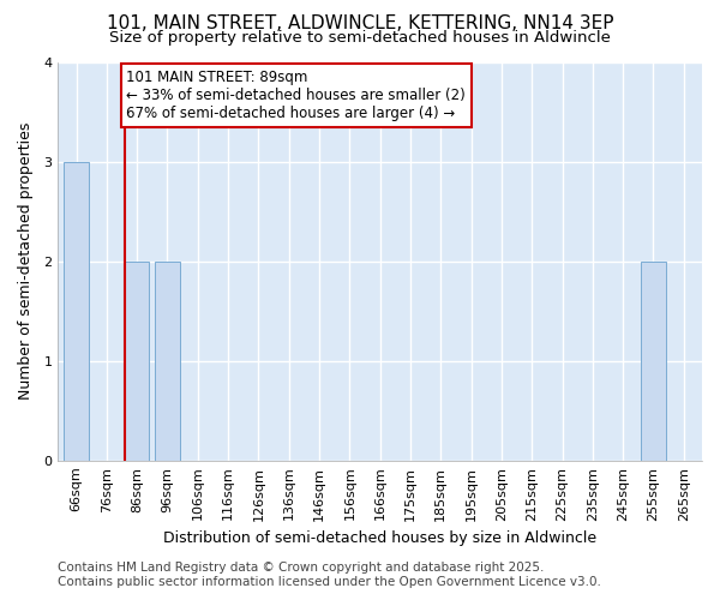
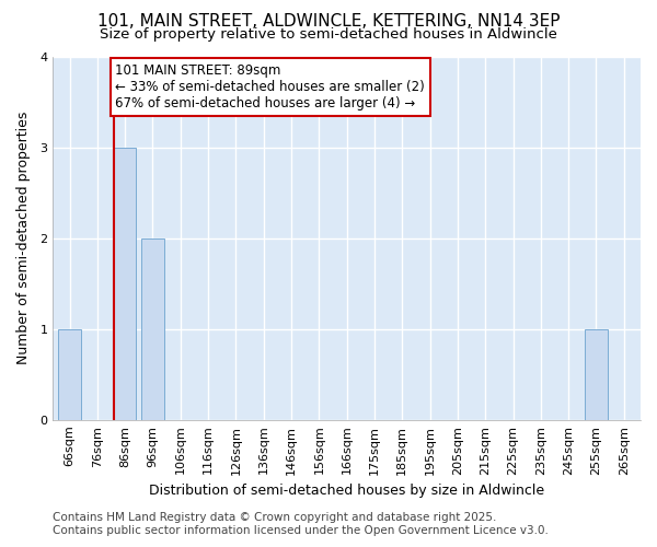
66sqm: 3 -> 1
86sqm: 2 -> 3
255sqm: 2 -> 1
